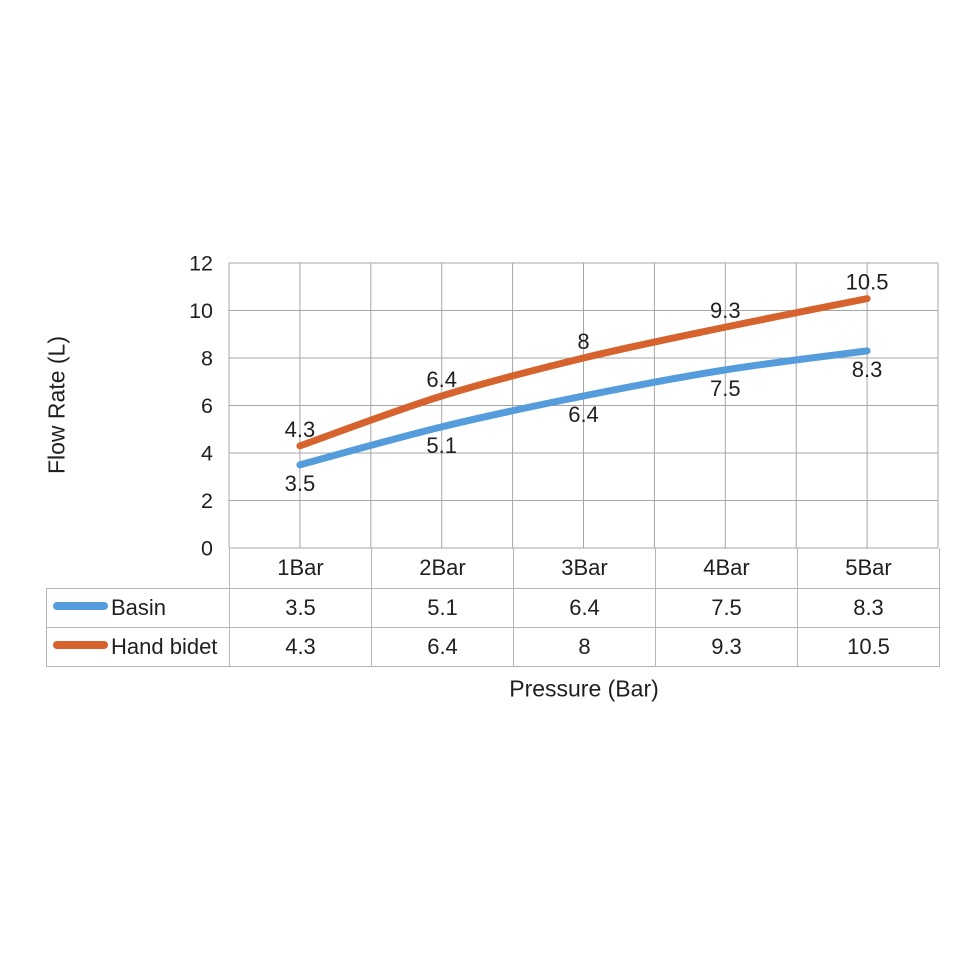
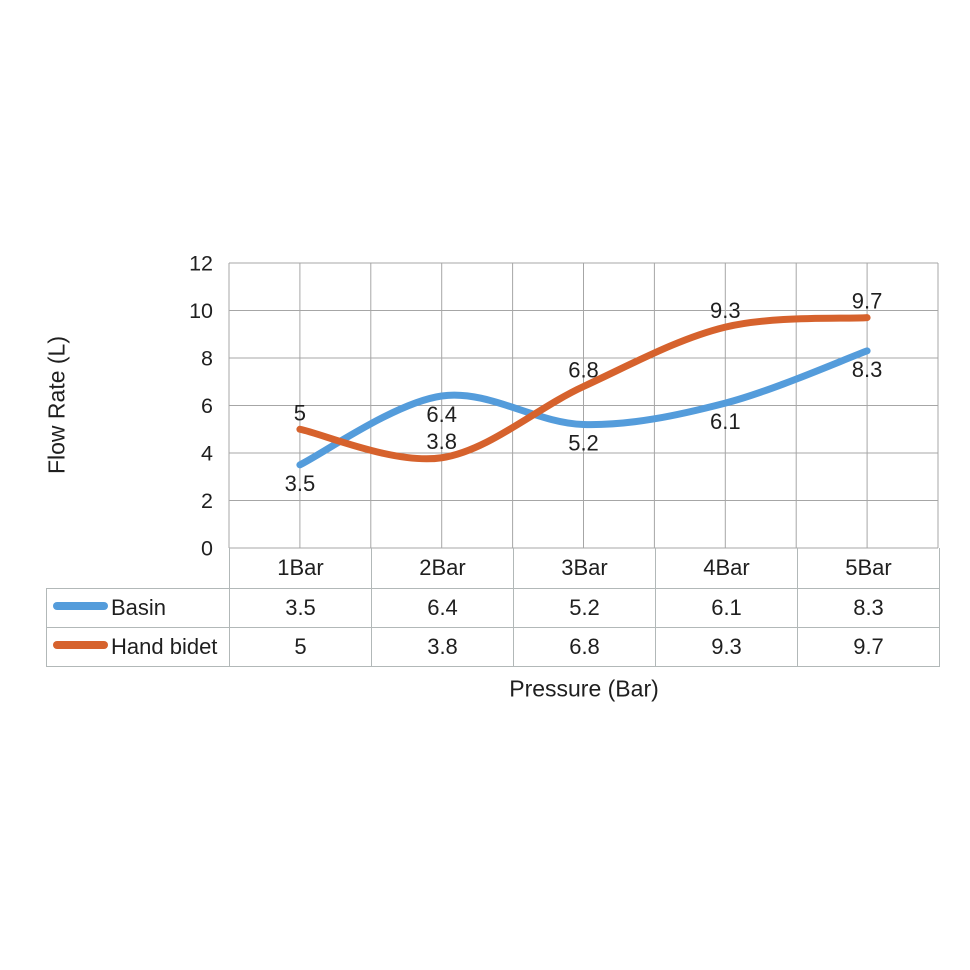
Hand bidet/1Bar: 4.3 -> 5
Basin/2Bar: 5.1 -> 6.4
Hand bidet/2Bar: 6.4 -> 3.8
Basin/3Bar: 6.4 -> 5.2
Hand bidet/3Bar: 8 -> 6.8
Basin/4Bar: 7.5 -> 6.1
Hand bidet/5Bar: 10.5 -> 9.7
